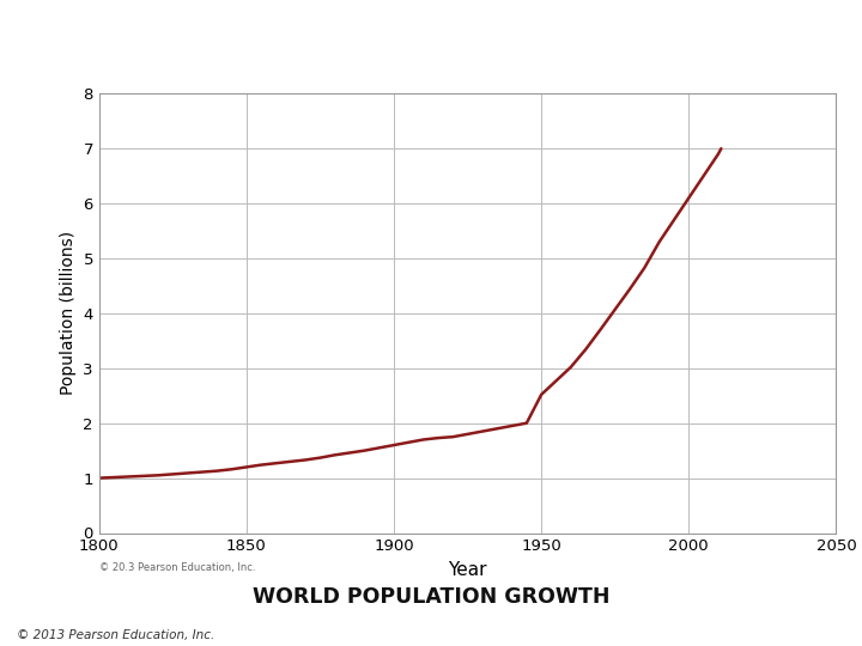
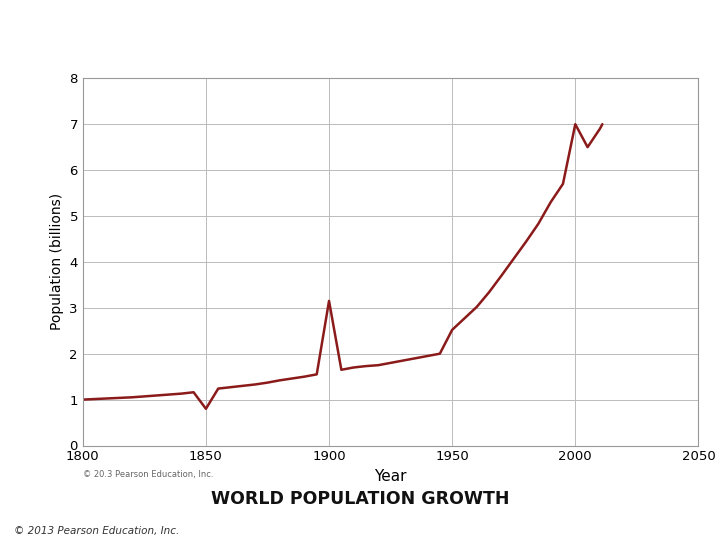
1850: 1.20 -> 0.80
1900: 1.60 -> 3.15
2000: 6.10 -> 7.00
